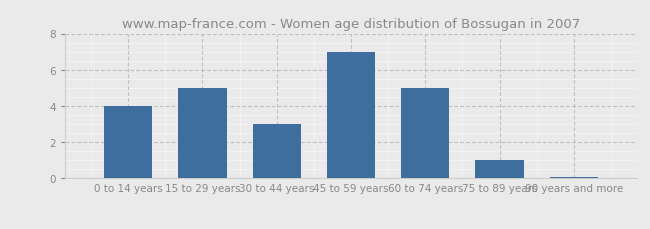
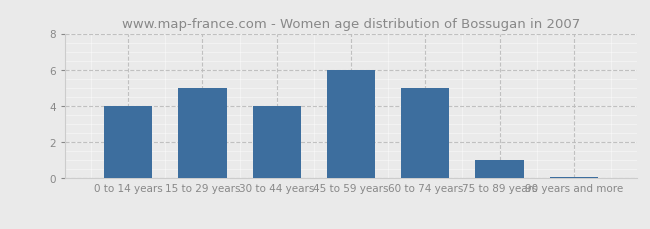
30 to 44 years: 3.0 -> 4.0
45 to 59 years: 7.0 -> 6.0
